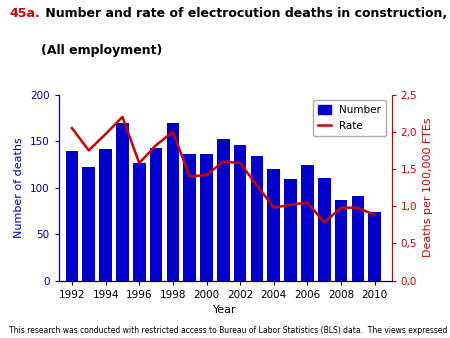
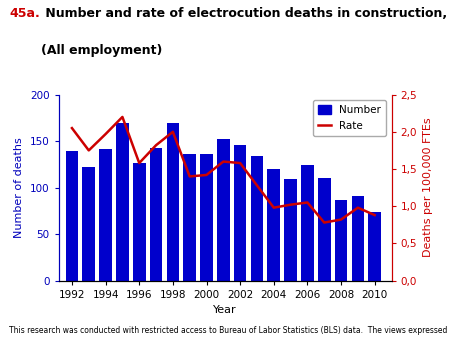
Rate/2008: 0,98 -> 0,82
